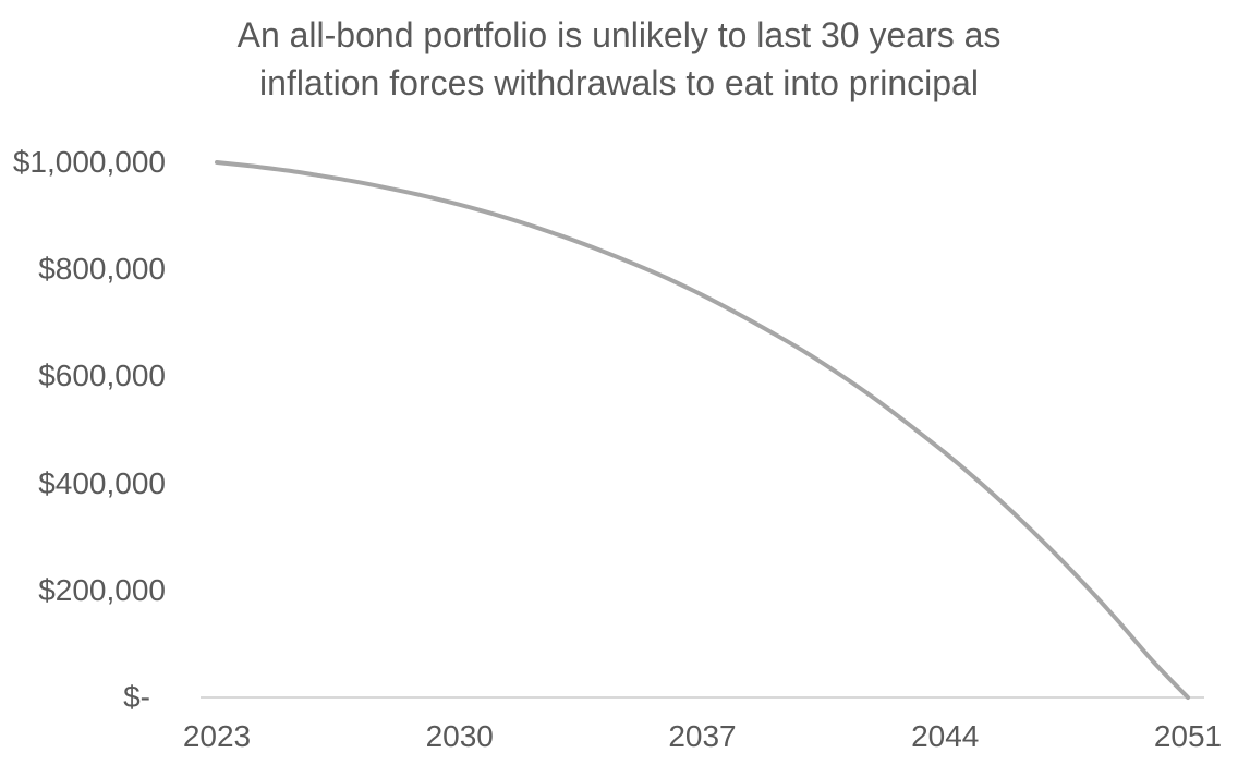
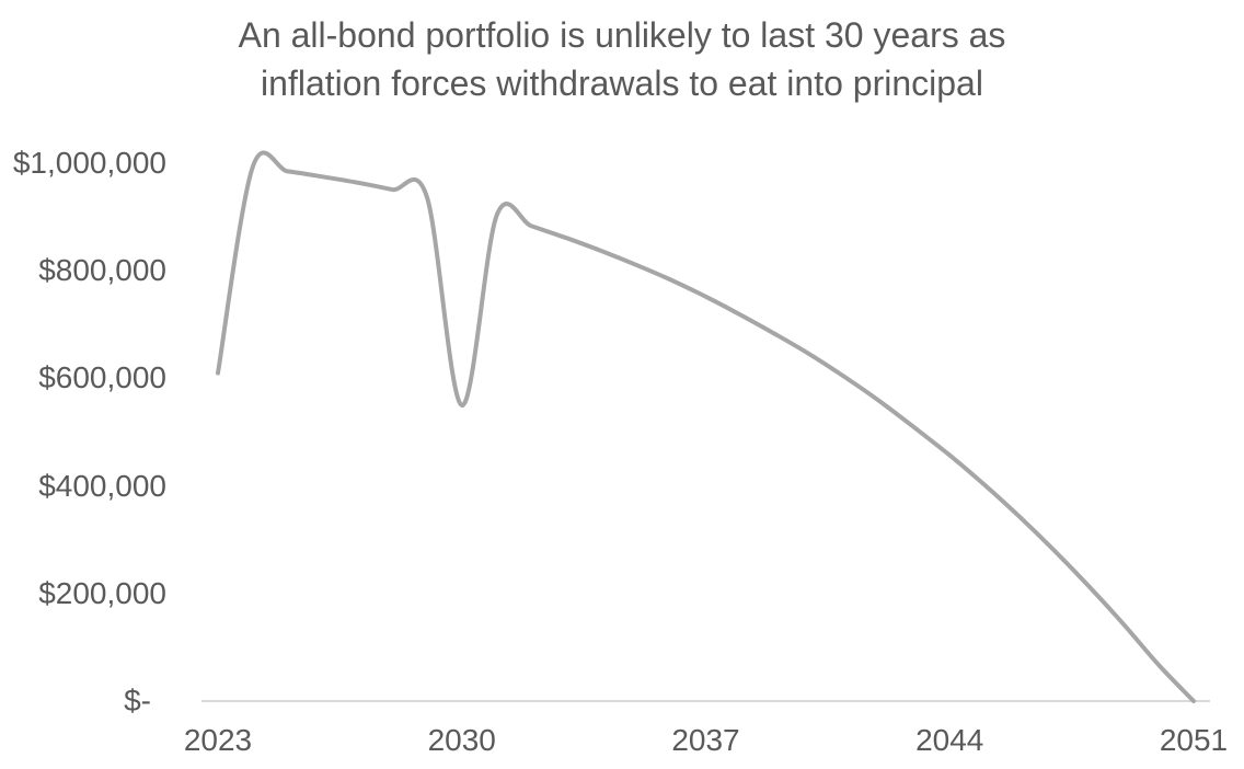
2023: $1000000 -> $610000
2030: $920000 -> $550000
